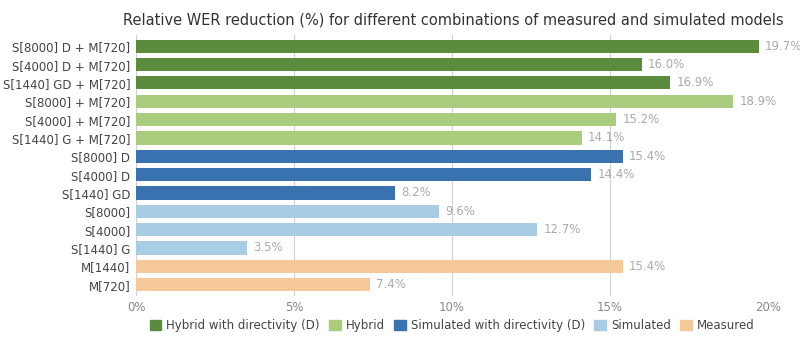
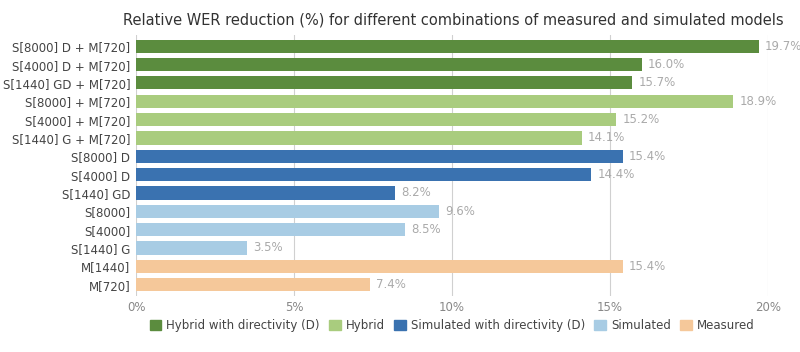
S[1440] GD + M[720]: 16.9% -> 15.7%
S[4000]: 12.7% -> 8.5%
